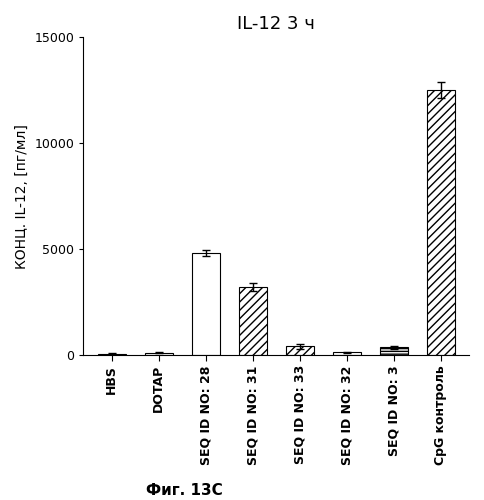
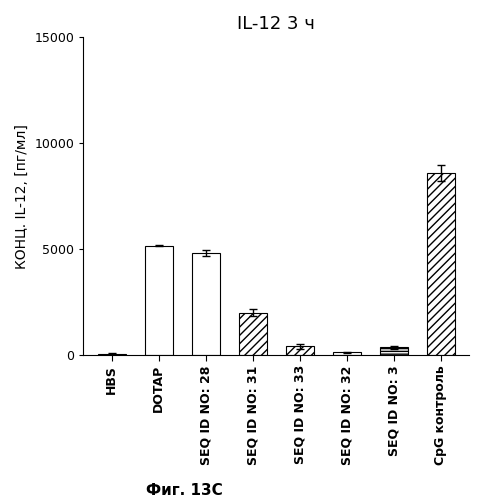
DOTAP: 100 -> 5150
SEQ ID NO: 31: 3200 -> 2000
CpG контроль: 12500 -> 8600
